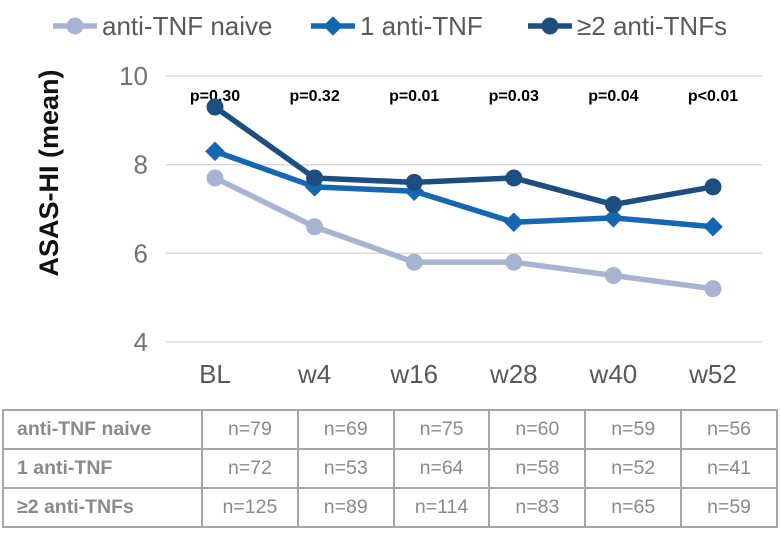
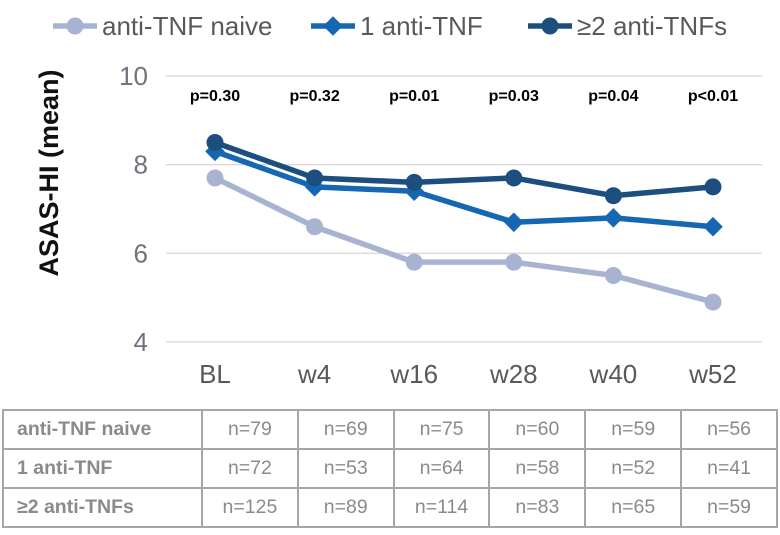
≥2 anti-TNFs/BL: 9.3 -> 8.5
≥2 anti-TNFs/w40: 7.1 -> 7.3
anti-TNF naive/w52: 5.2 -> 4.9
